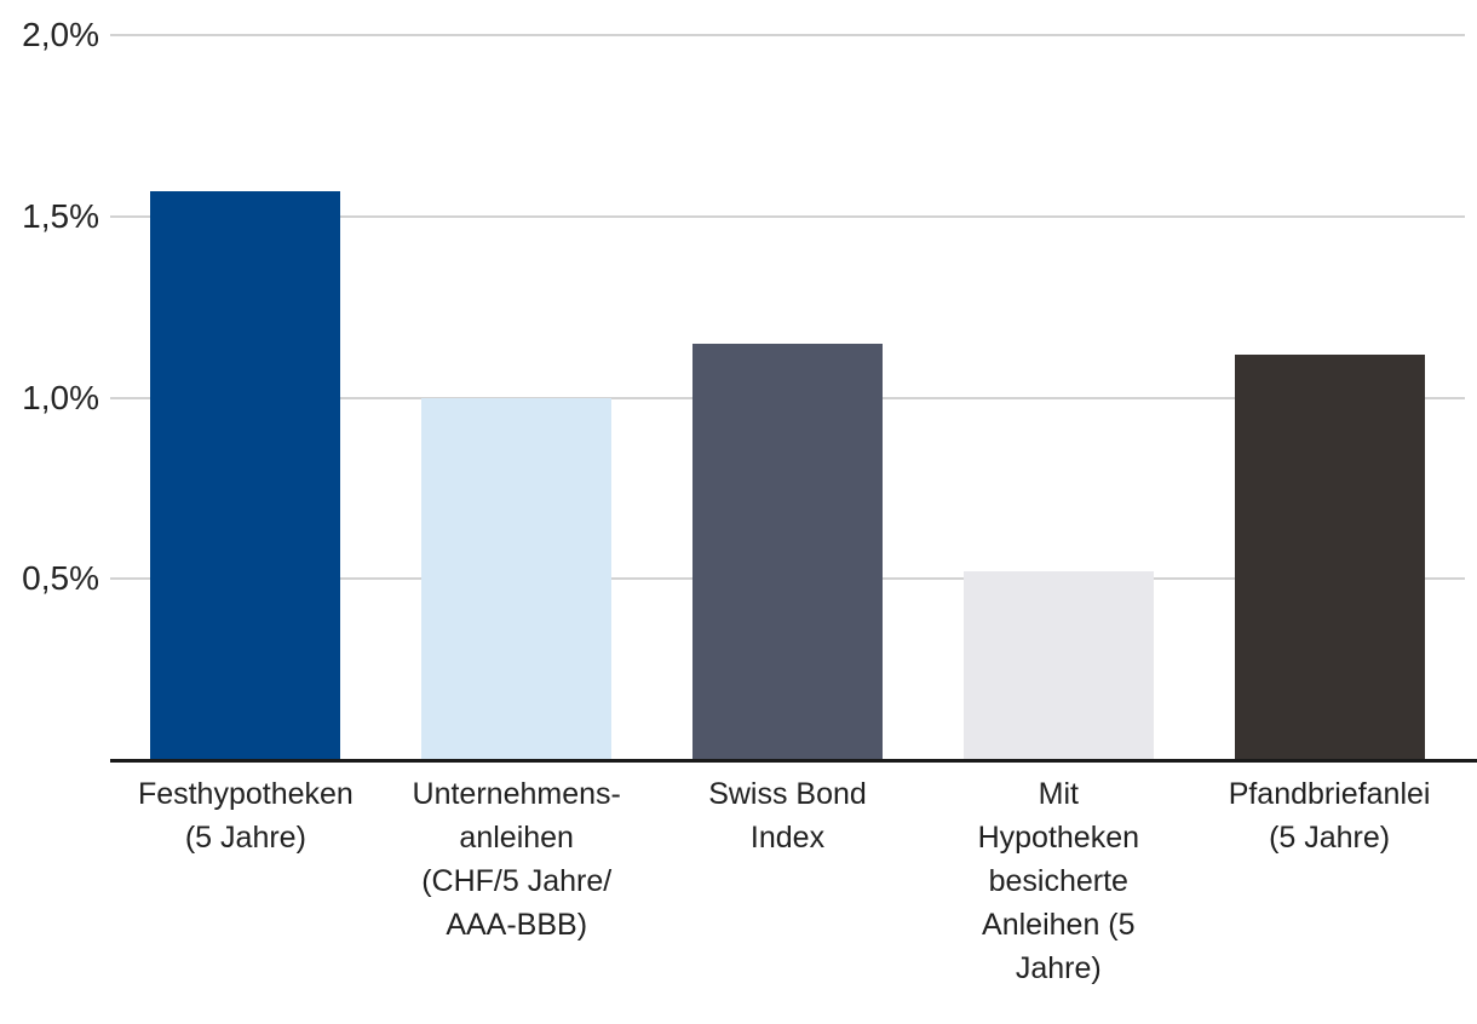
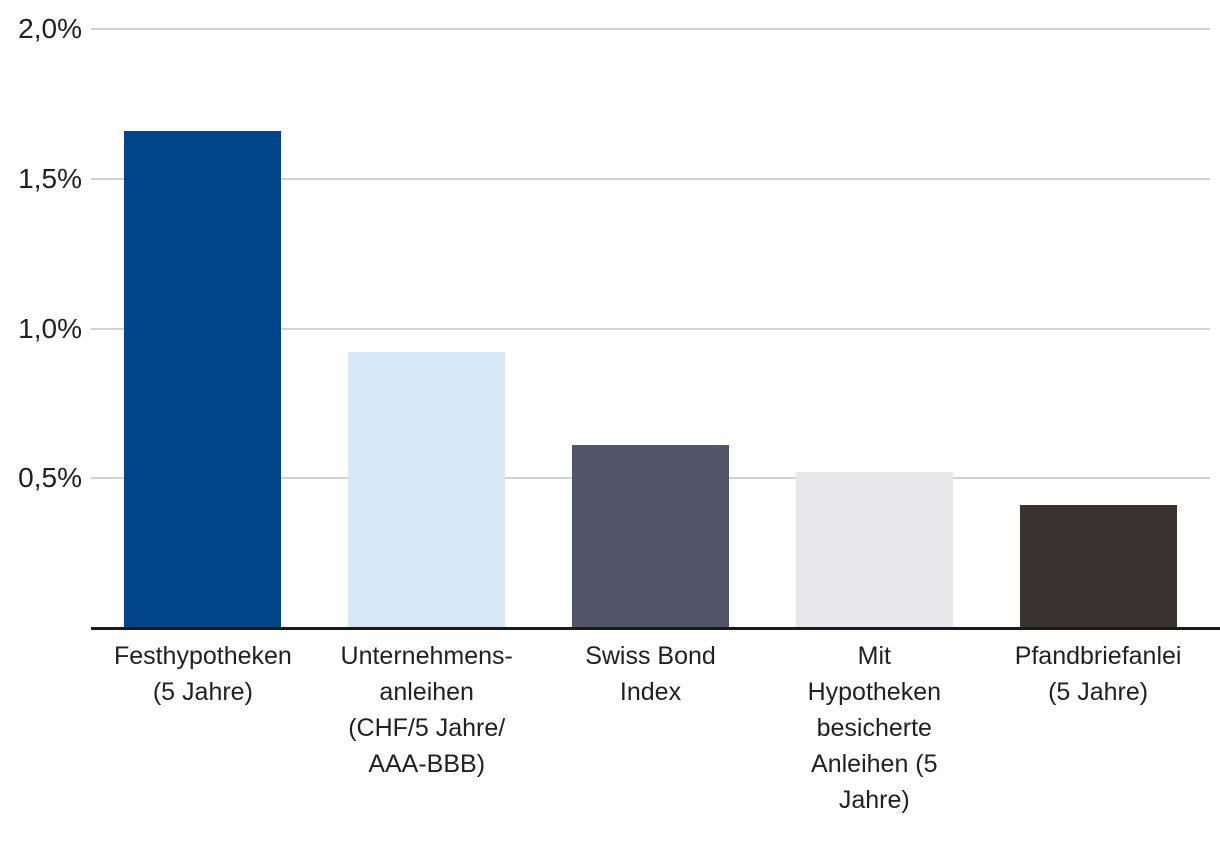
Festhypotheken (5 Jahre): 1,57% -> 1,66%
Unternehmens- anleihen (CHF/5 Jahre/ AAA-BBB): 1,00% -> 0,92%
Swiss Bond Index: 1,15% -> 0,61%
Pfandbriefanlei (5 Jahre): 1,12% -> 0,41%
